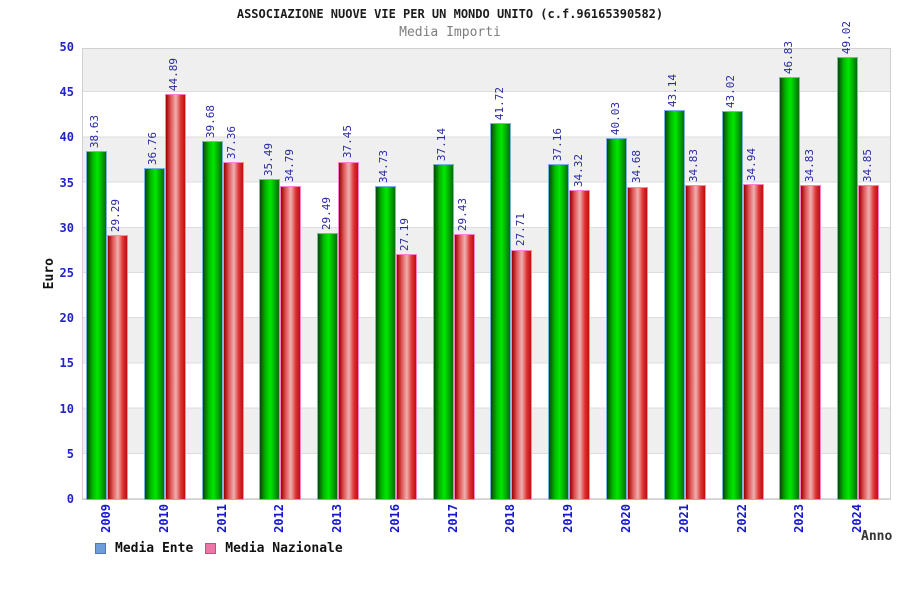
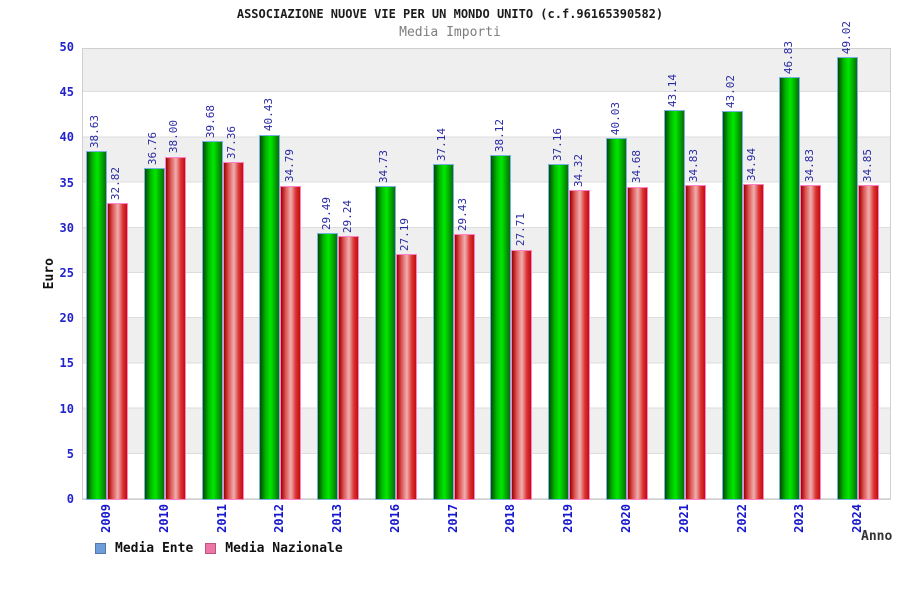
Media Nazionale/2009: 29.29 -> 32.82
Media Nazionale/2010: 44.89 -> 38.00
Media Ente/2012: 35.49 -> 40.43
Media Nazionale/2013: 37.45 -> 29.24
Media Ente/2018: 41.72 -> 38.12
